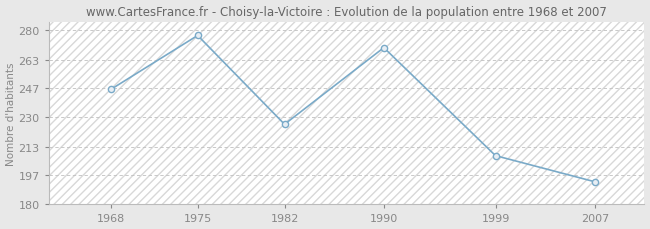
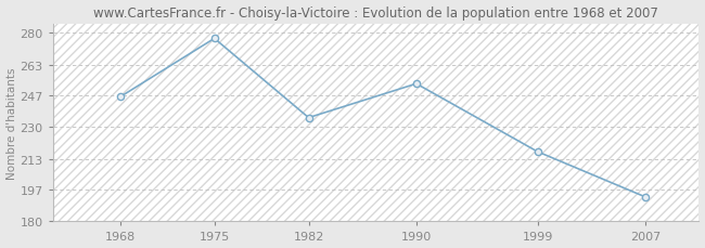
1982: 226 -> 235
1990: 270 -> 253
1999: 208 -> 217
